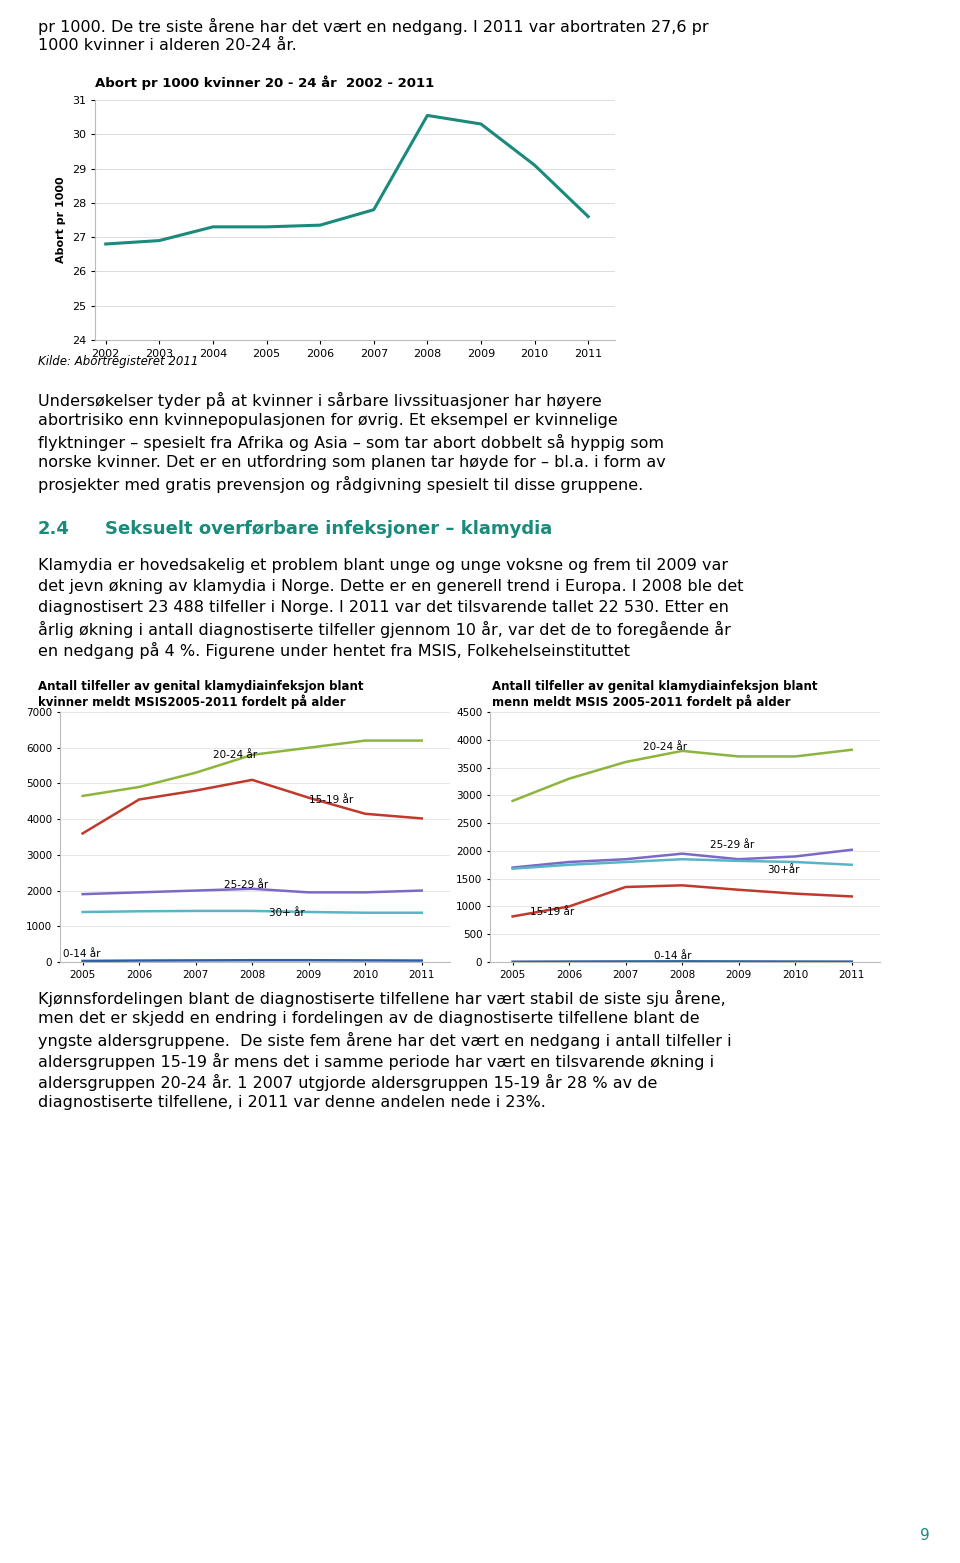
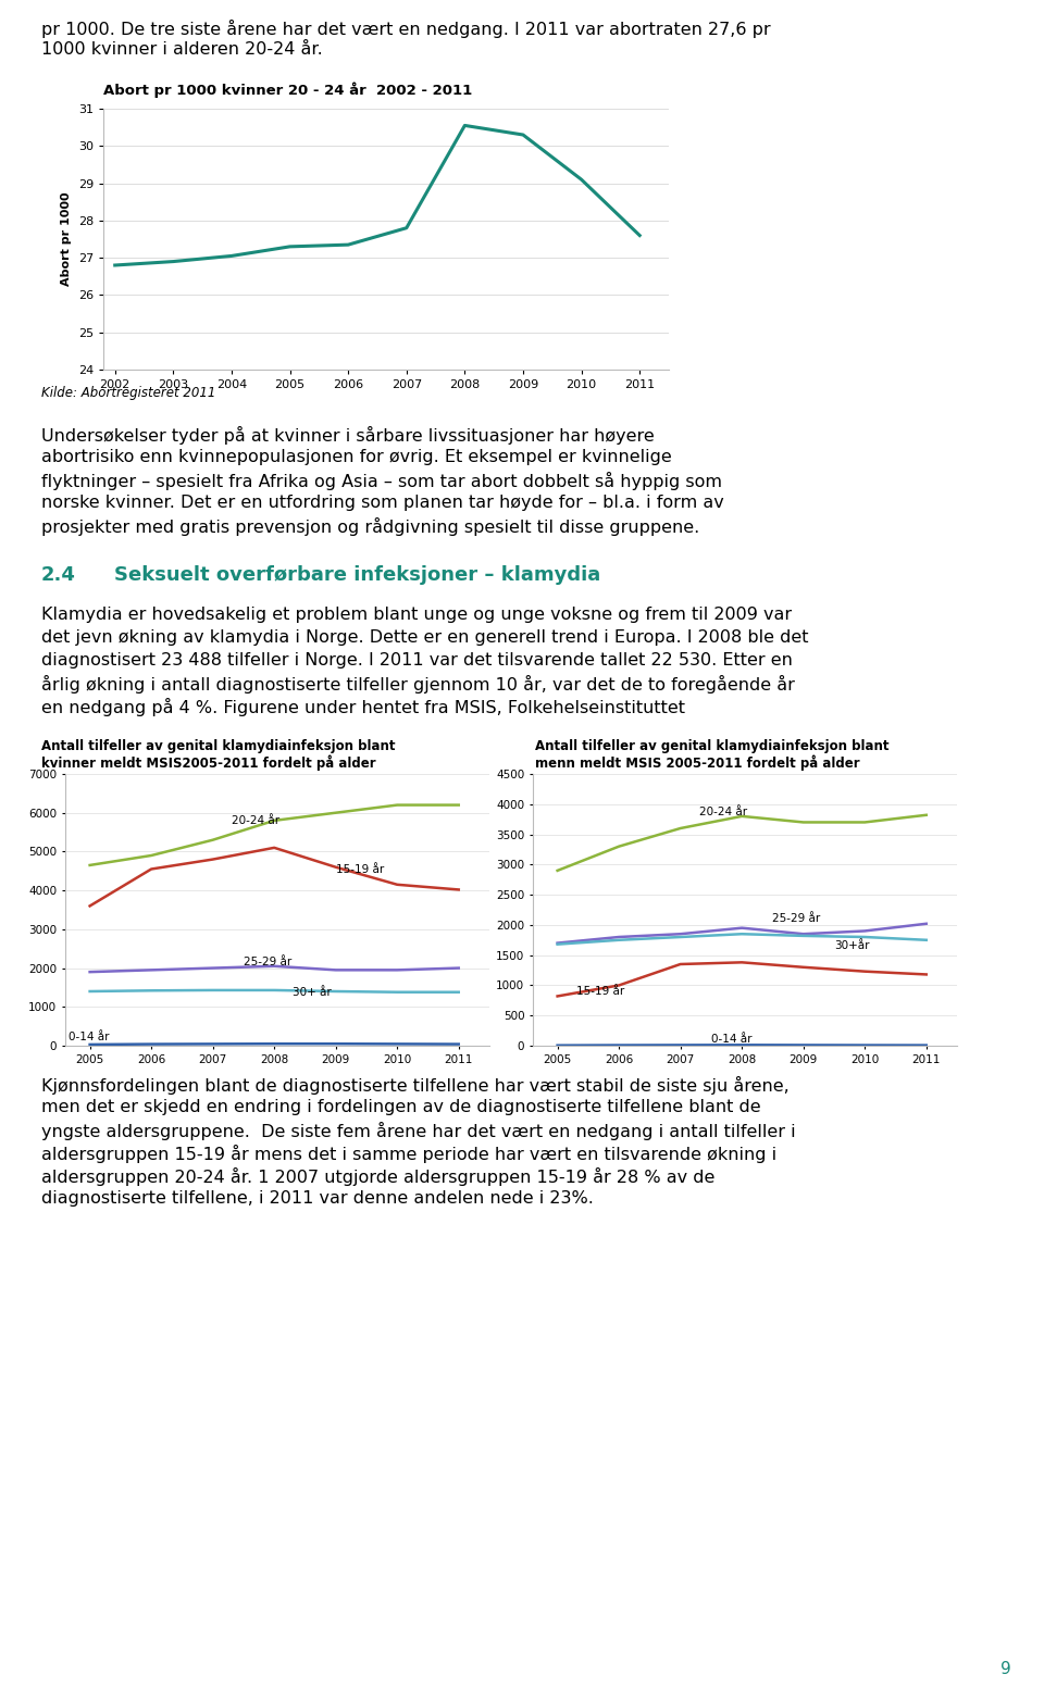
2004: 27.30 -> 27.05
